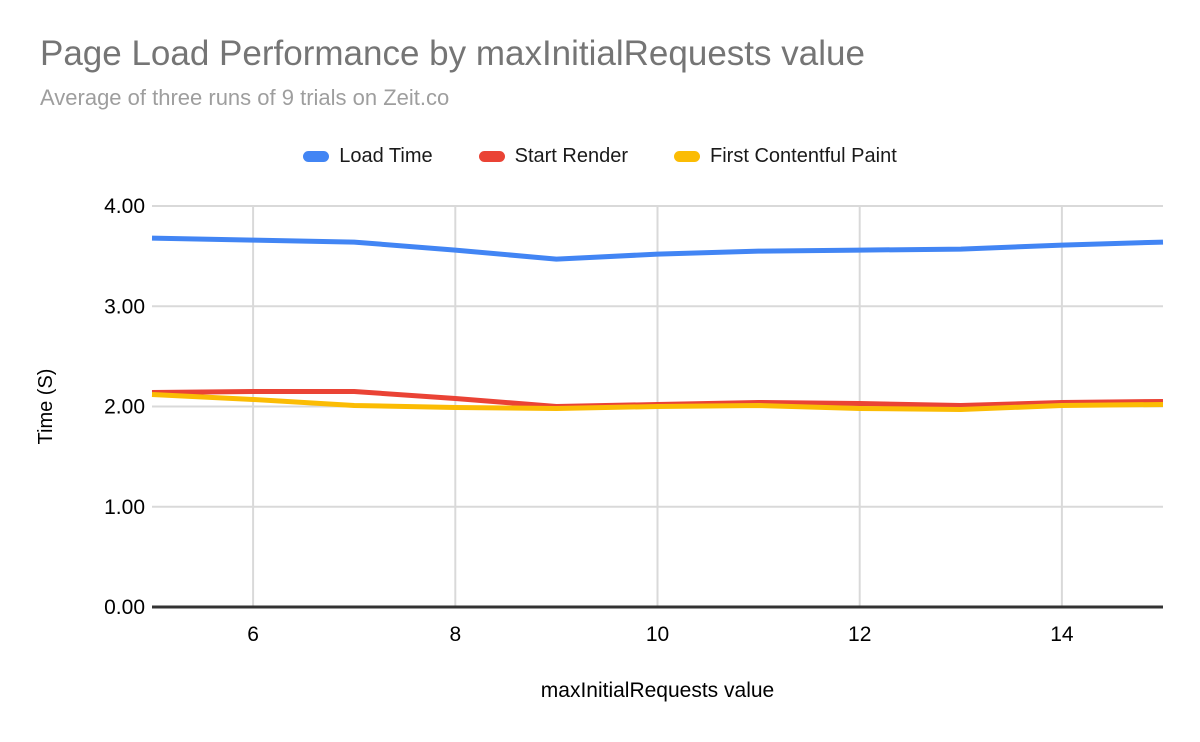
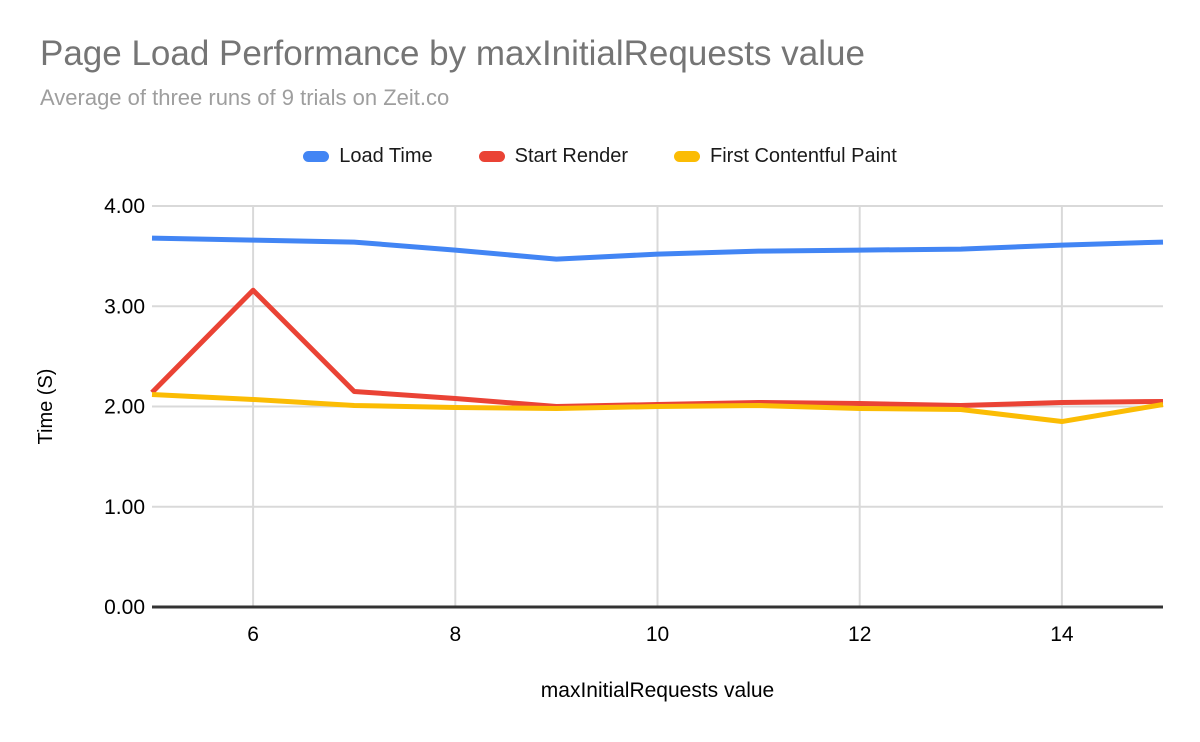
Start Render/6: 2.15 -> 3.16
First Contentful Paint/14: 2.01 -> 1.85
